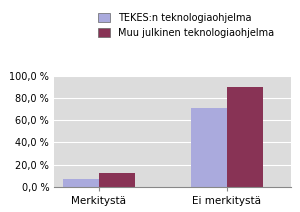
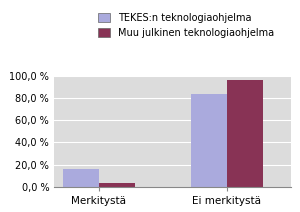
TEKES:n teknologiaohjelma/Merkitystä: 7 % -> 16 %
Muu julkinen teknologiaohjelma/Merkitystä: 12 % -> 3 %
TEKES:n teknologiaohjelma/Ei merkitystä: 71 % -> 84 %
Muu julkinen teknologiaohjelma/Ei merkitystä: 90 % -> 97 %
